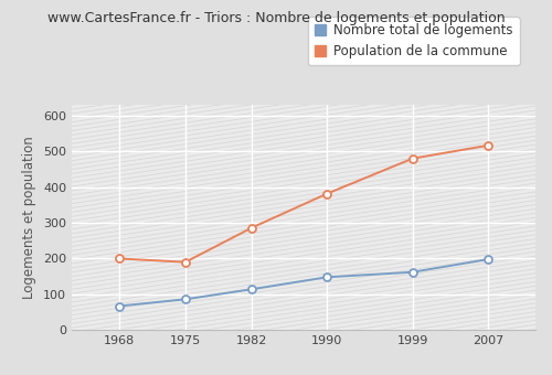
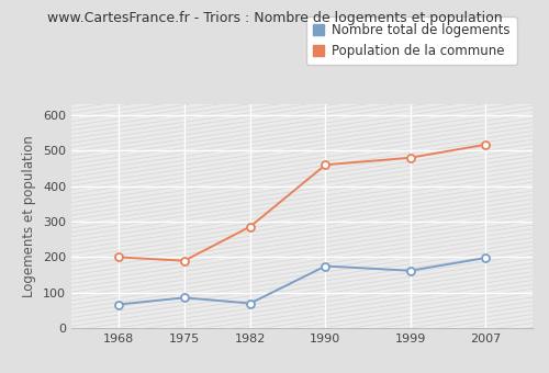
Nombre total de logements/1982: 114 -> 70
Nombre total de logements/1990: 148 -> 175
Population de la commune/1990: 382 -> 460
